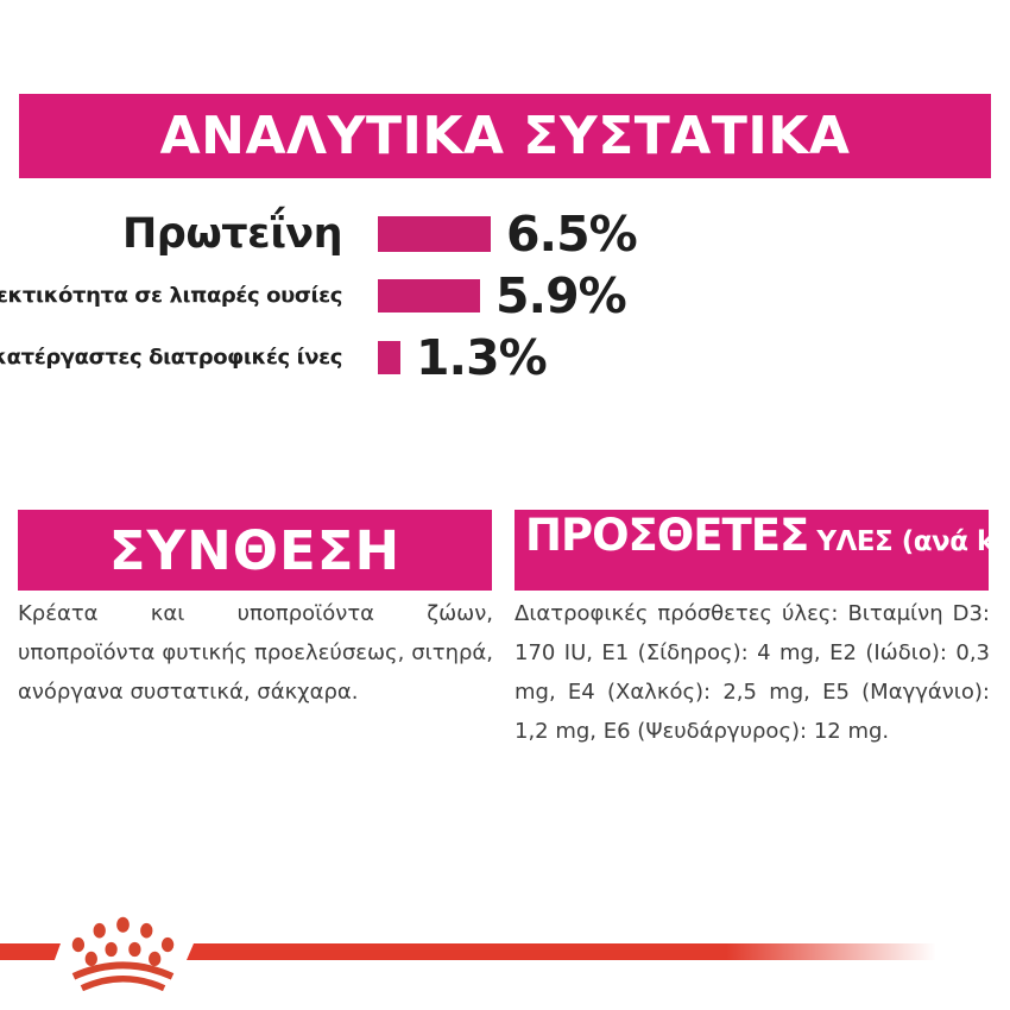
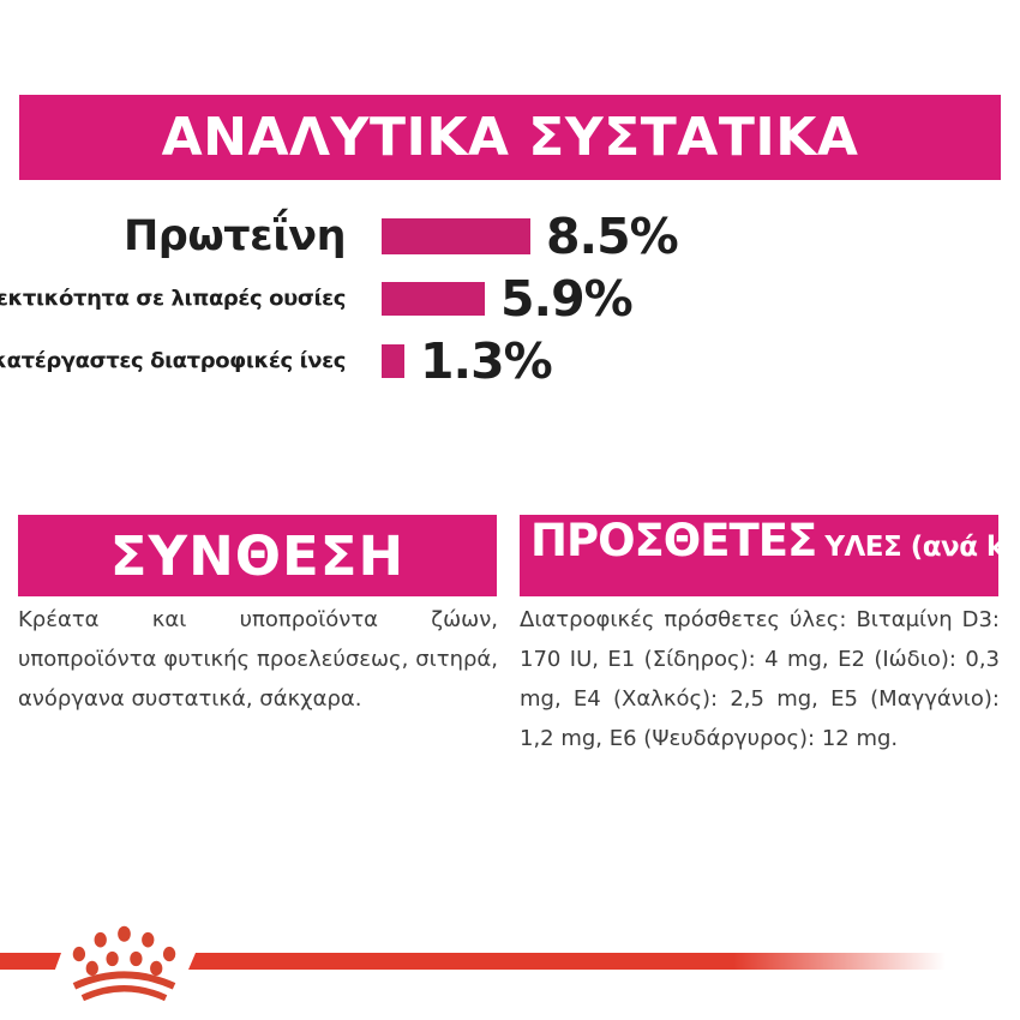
Πρωτεΐνη: 6.5% -> 8.5%
